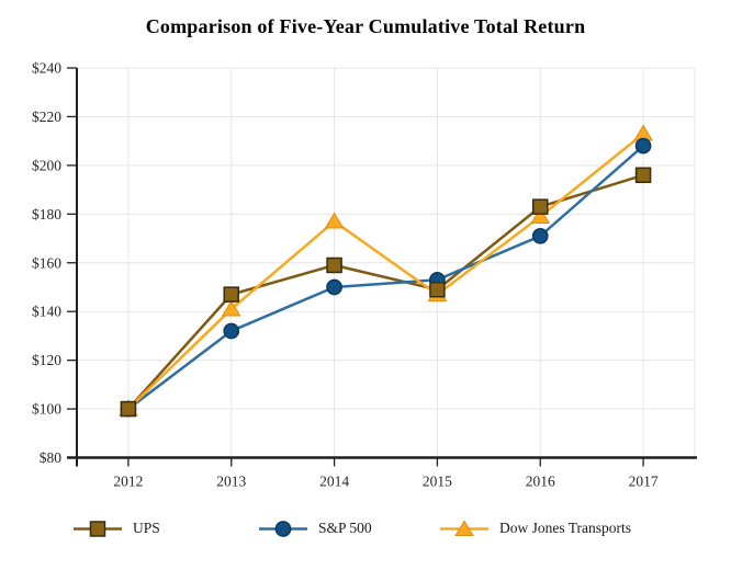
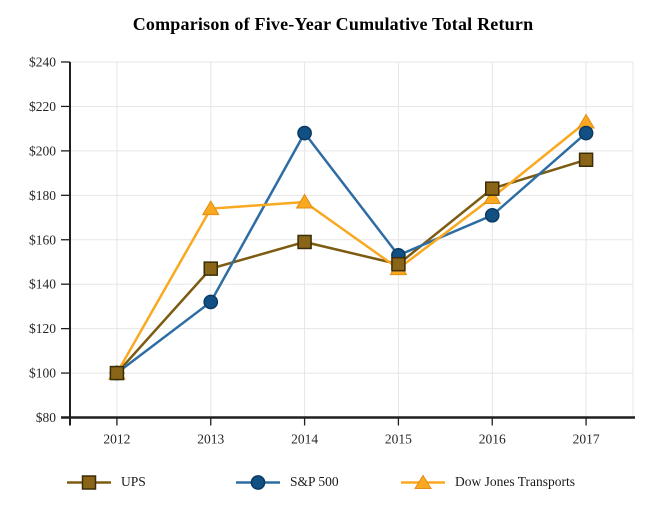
Dow Jones Transports/2013: $141 -> $174
S&P 500/2014: $150 -> $208
